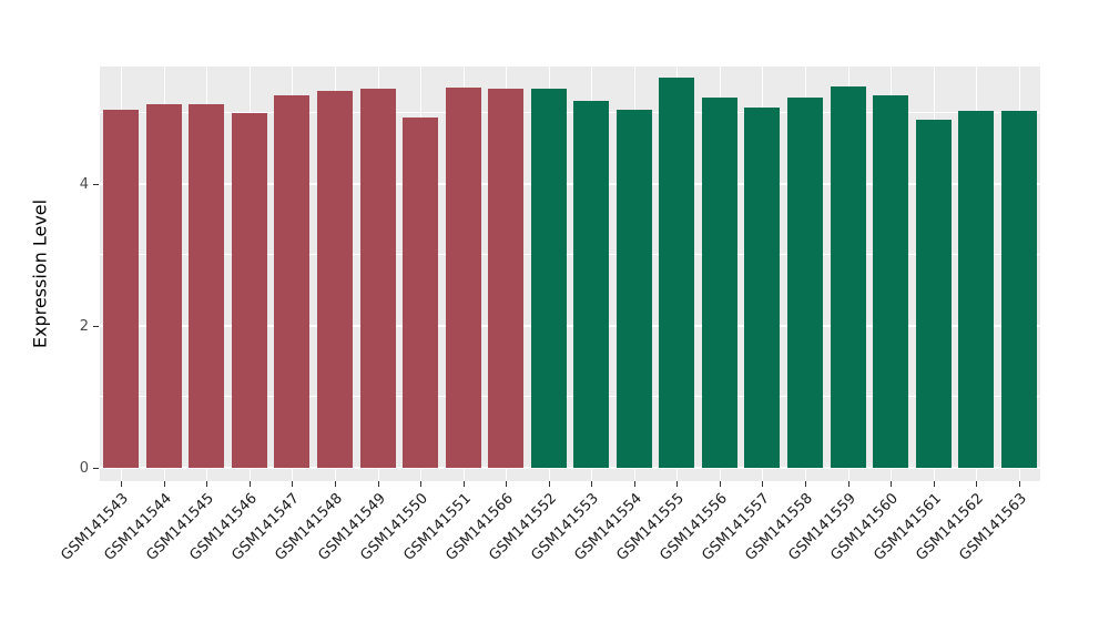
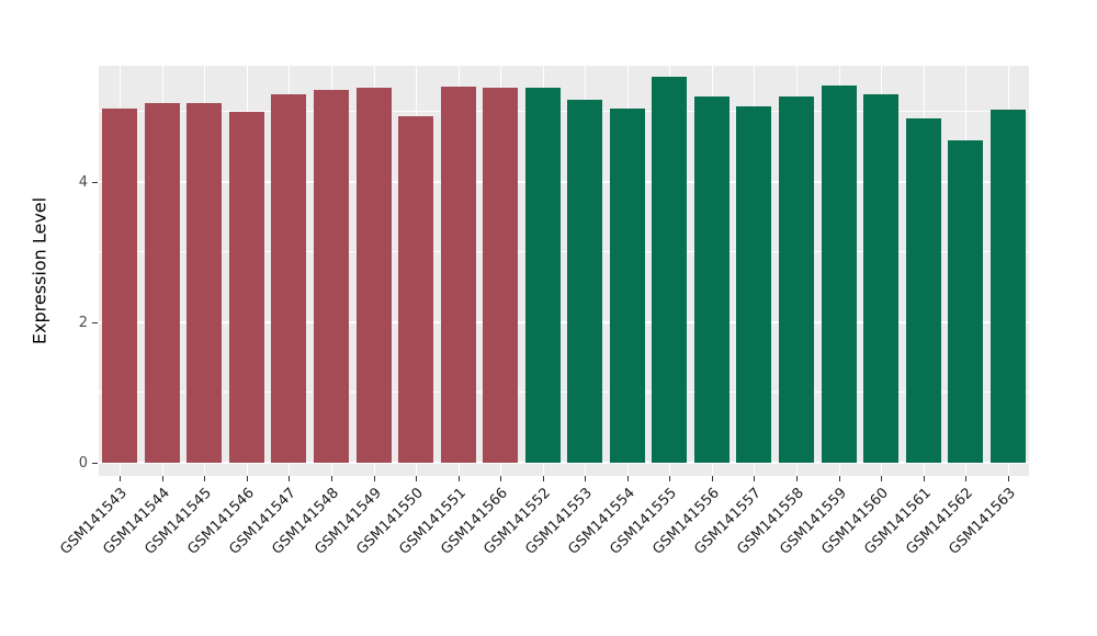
GSM141562: 5.0 -> 4.6
